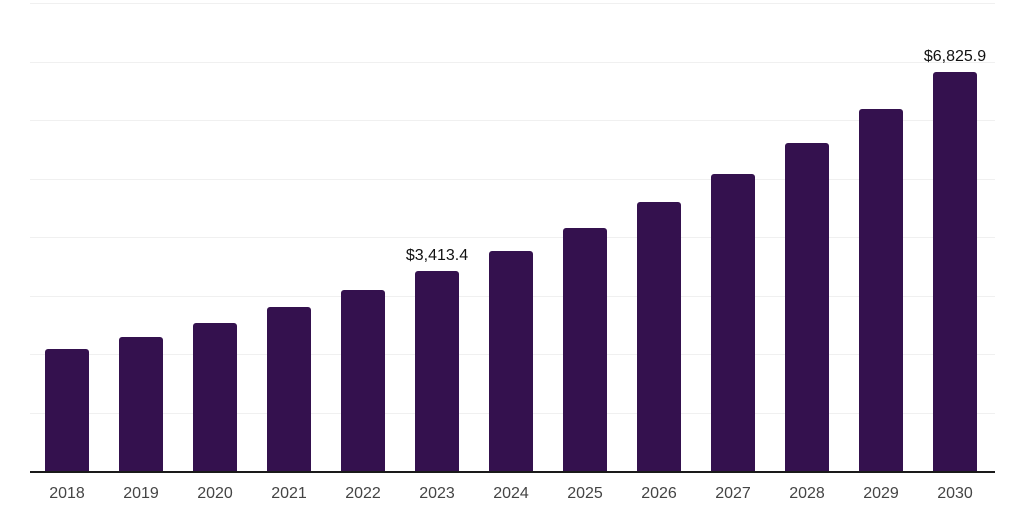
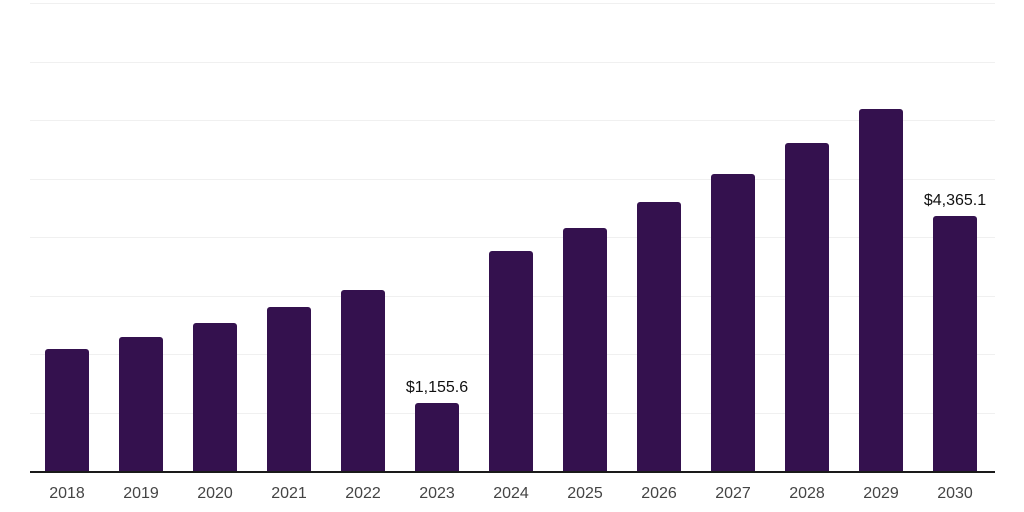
2023: $3,413.4 -> $1,155.6
2030: $6,825.9 -> $4,365.1
